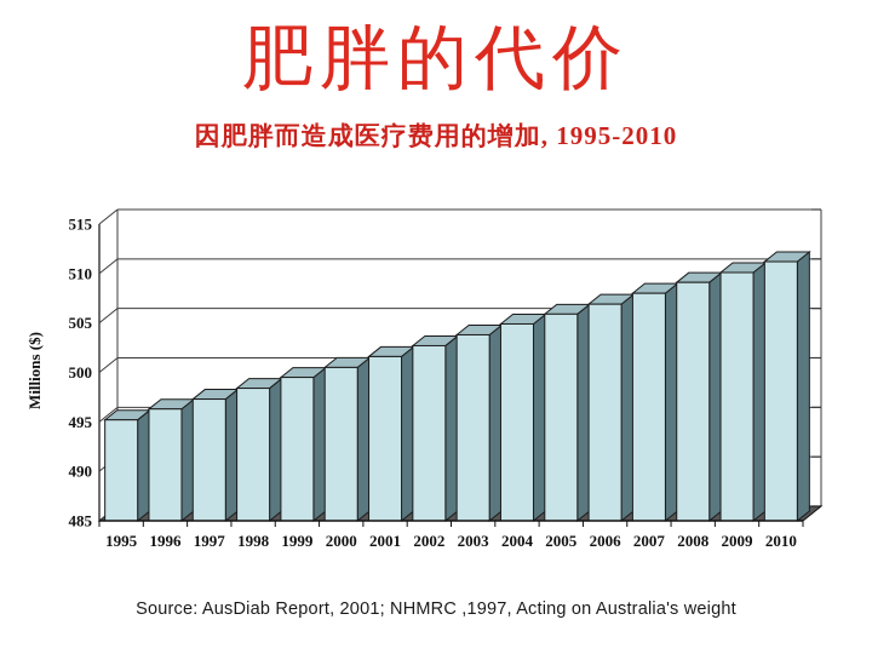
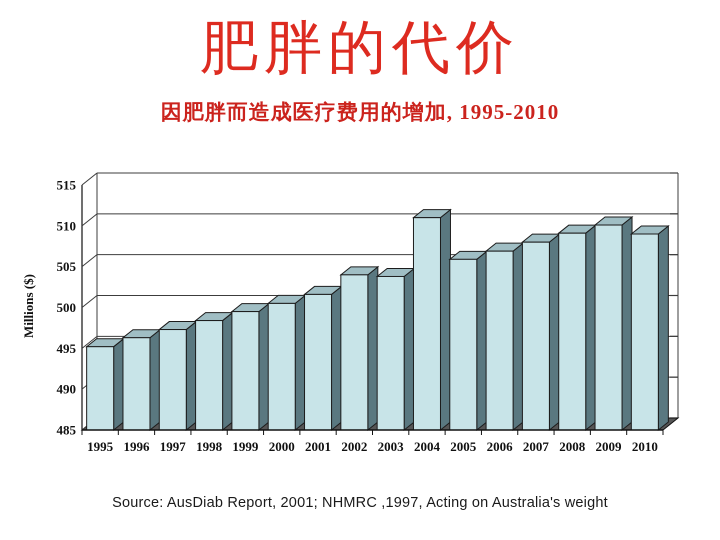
2002: 503 -> 504
2004: 505 -> 511
2010: 511 -> 509
